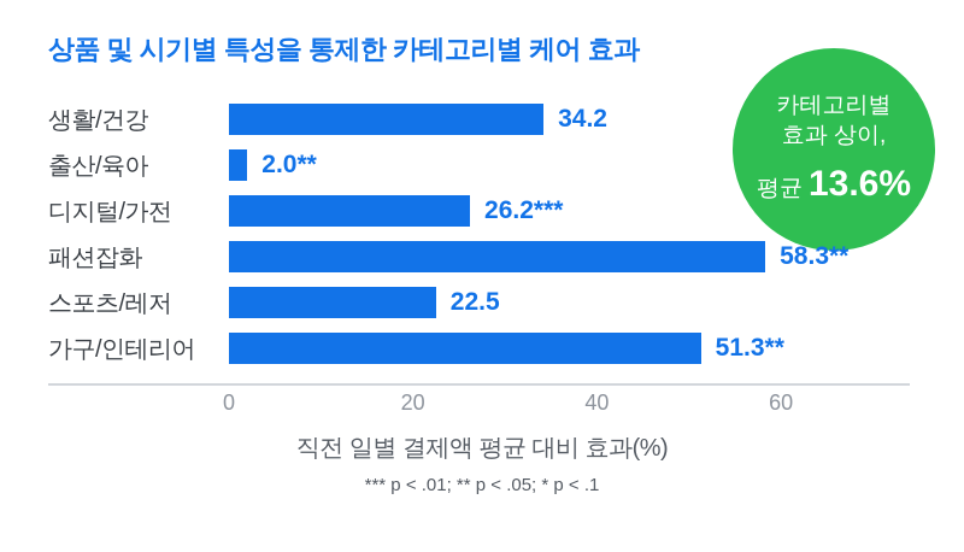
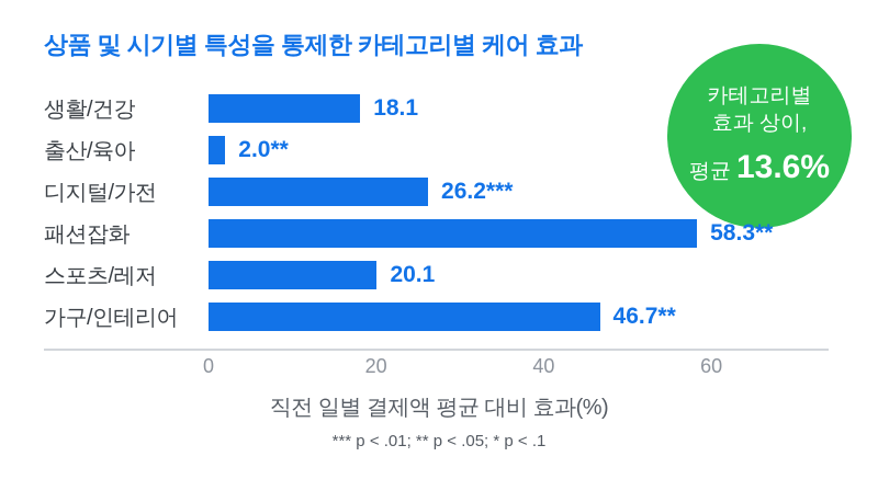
생활/건강: 34.2 -> 18.1
스포츠/레저: 22.5 -> 20.1
가구/인테리어: 51.3 -> 46.7
